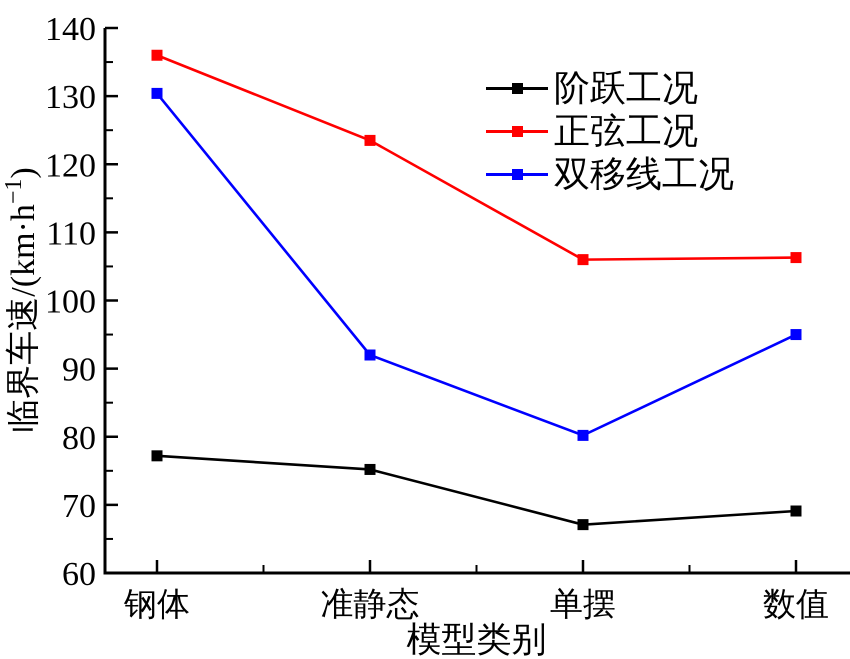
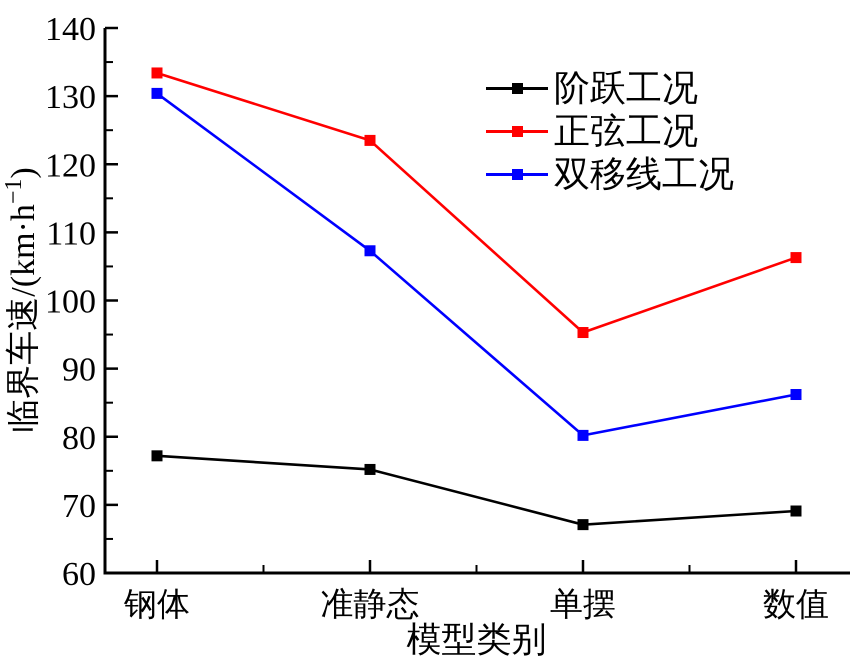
正弦工况/钢体: 136 -> 133
双移线工况/准静态: 92 -> 107
正弦工况/单摆: 106 -> 95
双移线工况/数值: 95 -> 86
